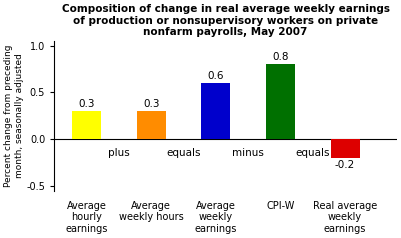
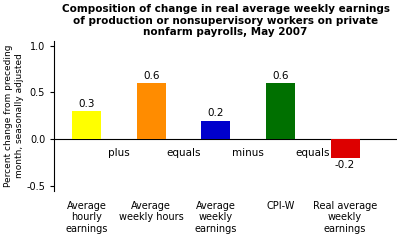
Average weekly hours: 0.3 -> 0.6
Average weekly earnings: 0.6 -> 0.2
CPI-W: 0.8 -> 0.6
